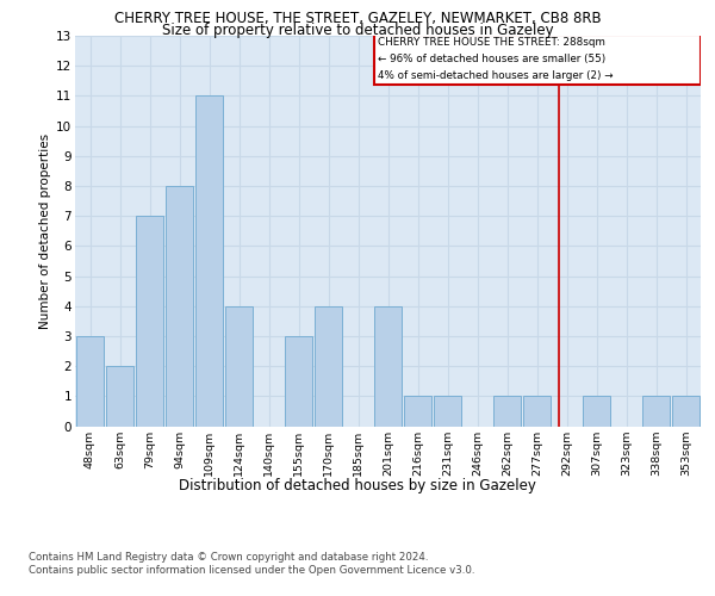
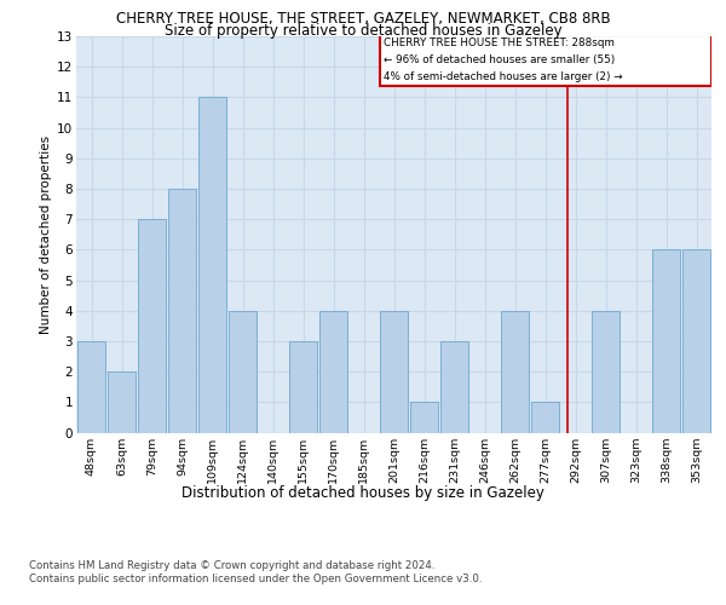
231sqm: 1 -> 3
262sqm: 1 -> 4
307sqm: 1 -> 4
338sqm: 1 -> 6
353sqm: 1 -> 6
